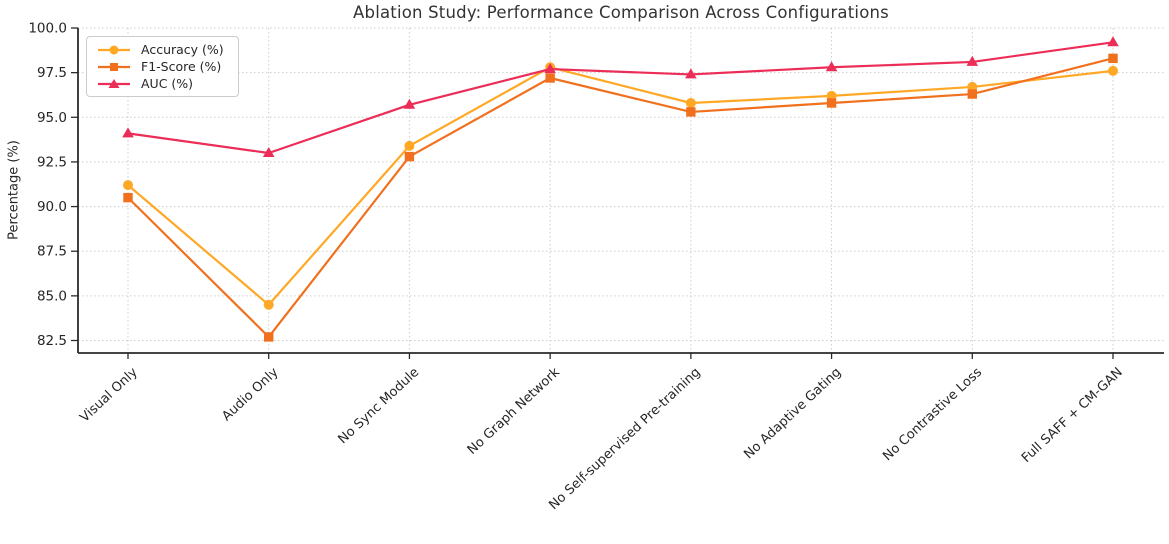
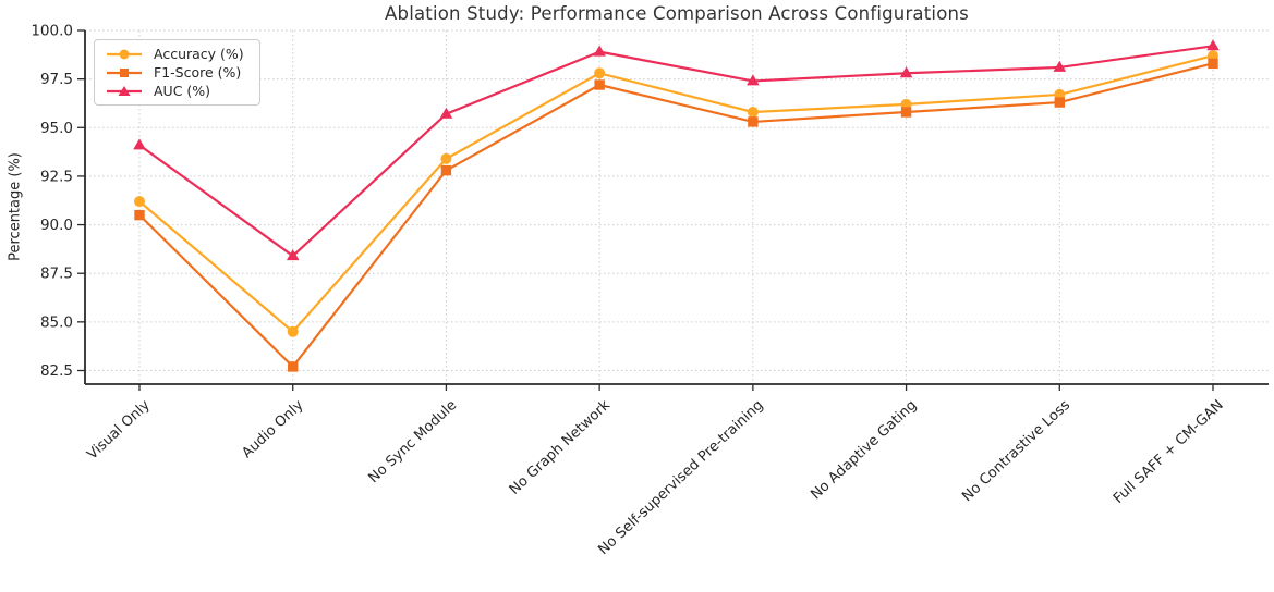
AUC (%)/Audio Only: 93.0 -> 88.4
AUC (%)/No Graph Network: 97.7 -> 98.9
Accuracy (%)/Full SAFF + CM-GAN: 97.6 -> 98.7
